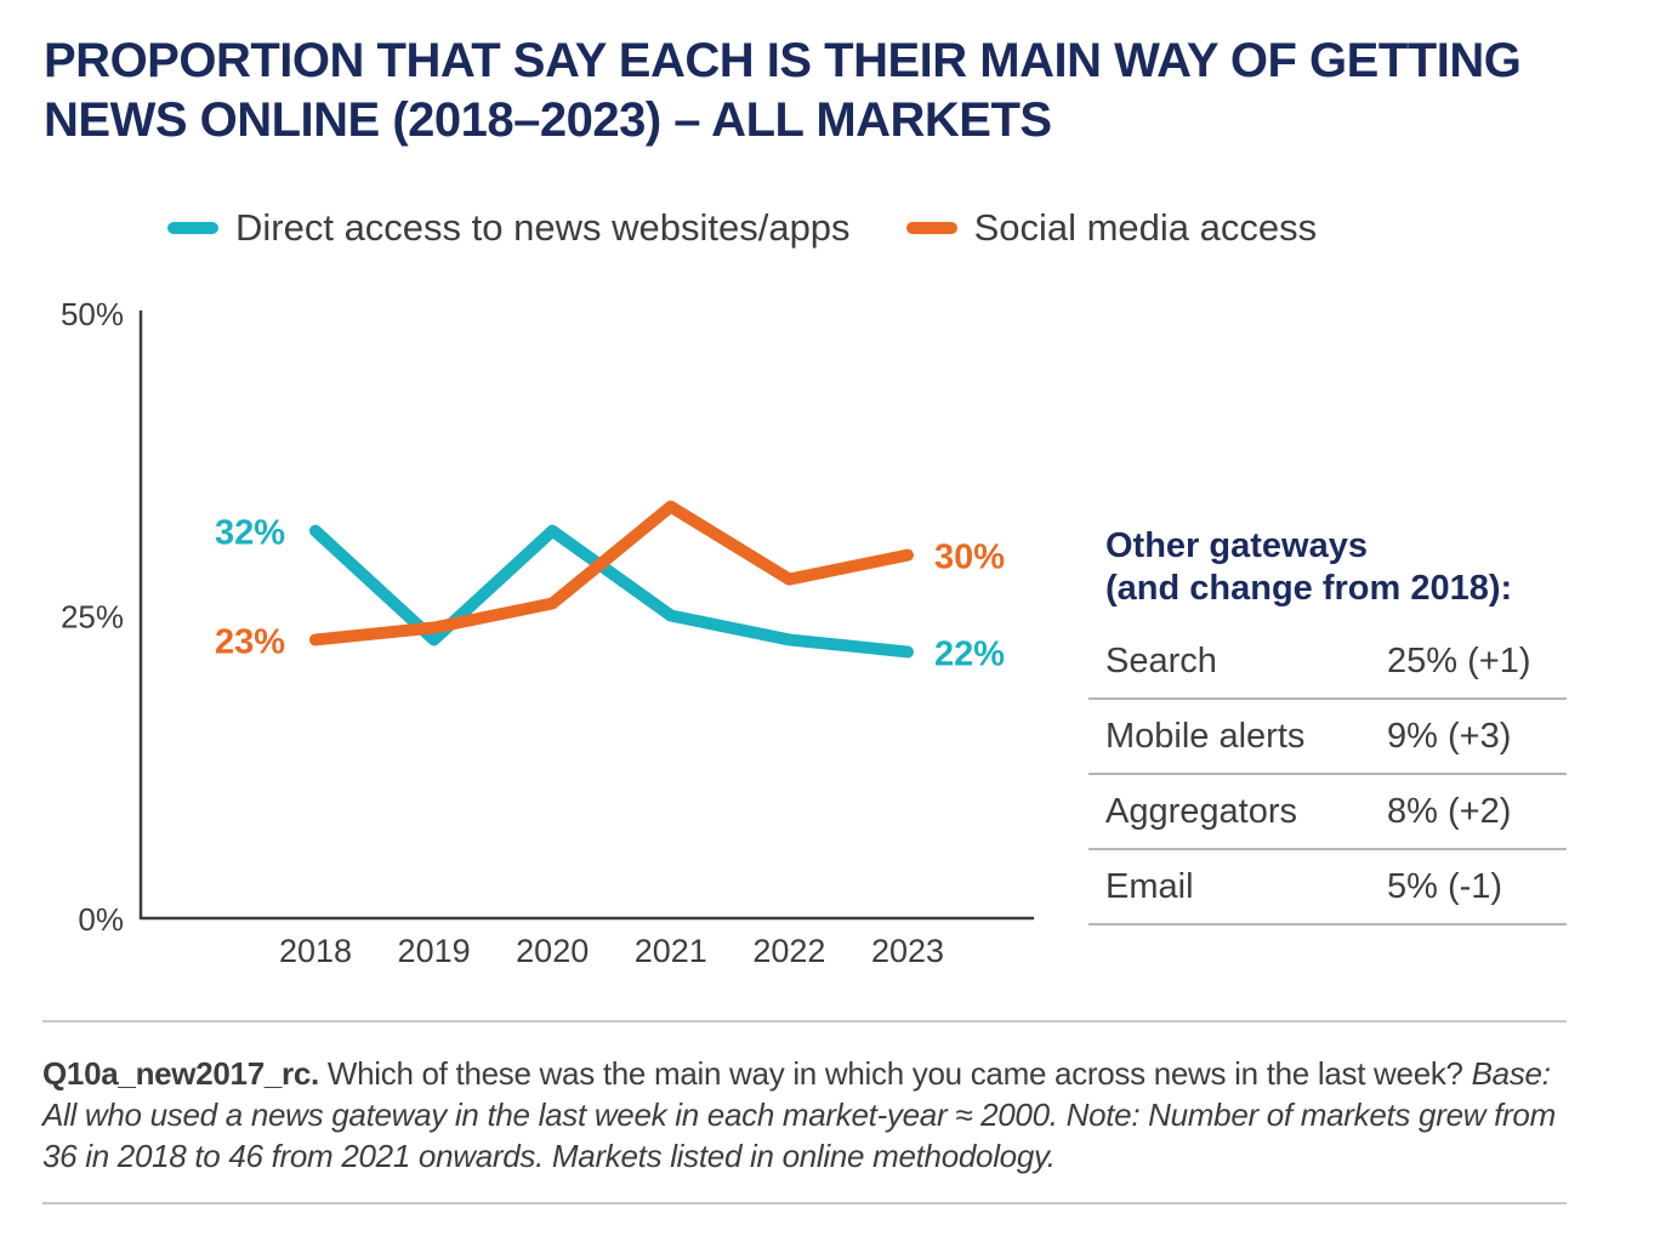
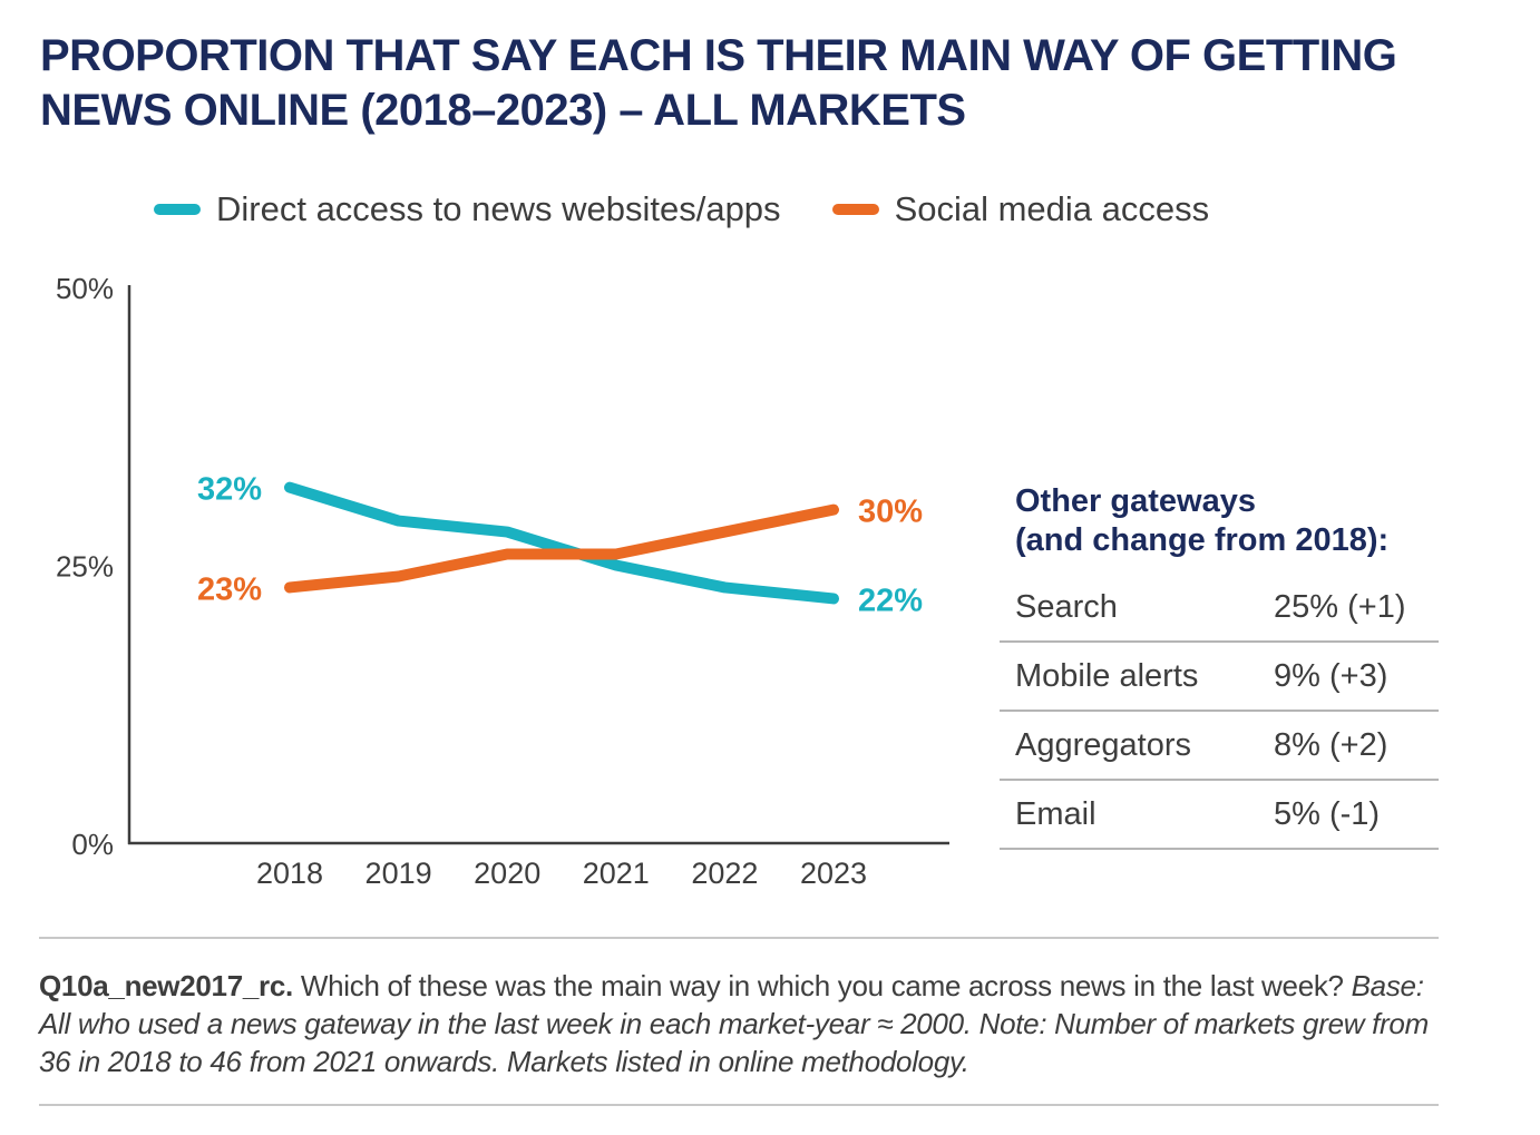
Direct access to news websites/apps/2019: 23% -> 29%
Direct access to news websites/apps/2020: 32% -> 28%
Social media access/2021: 34% -> 26%
